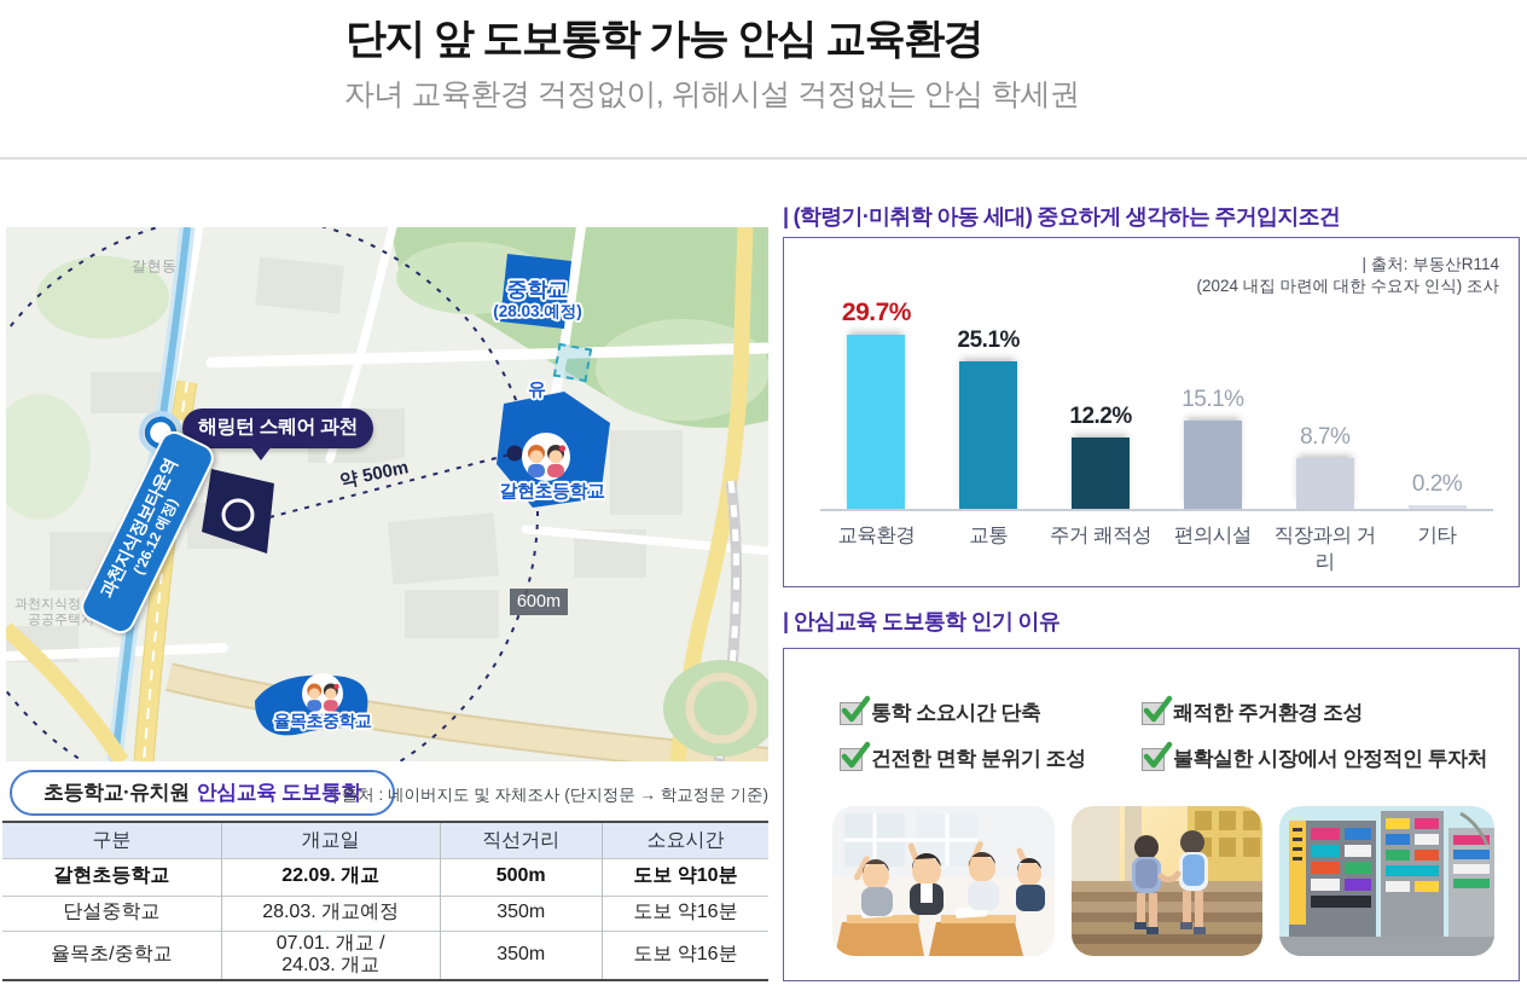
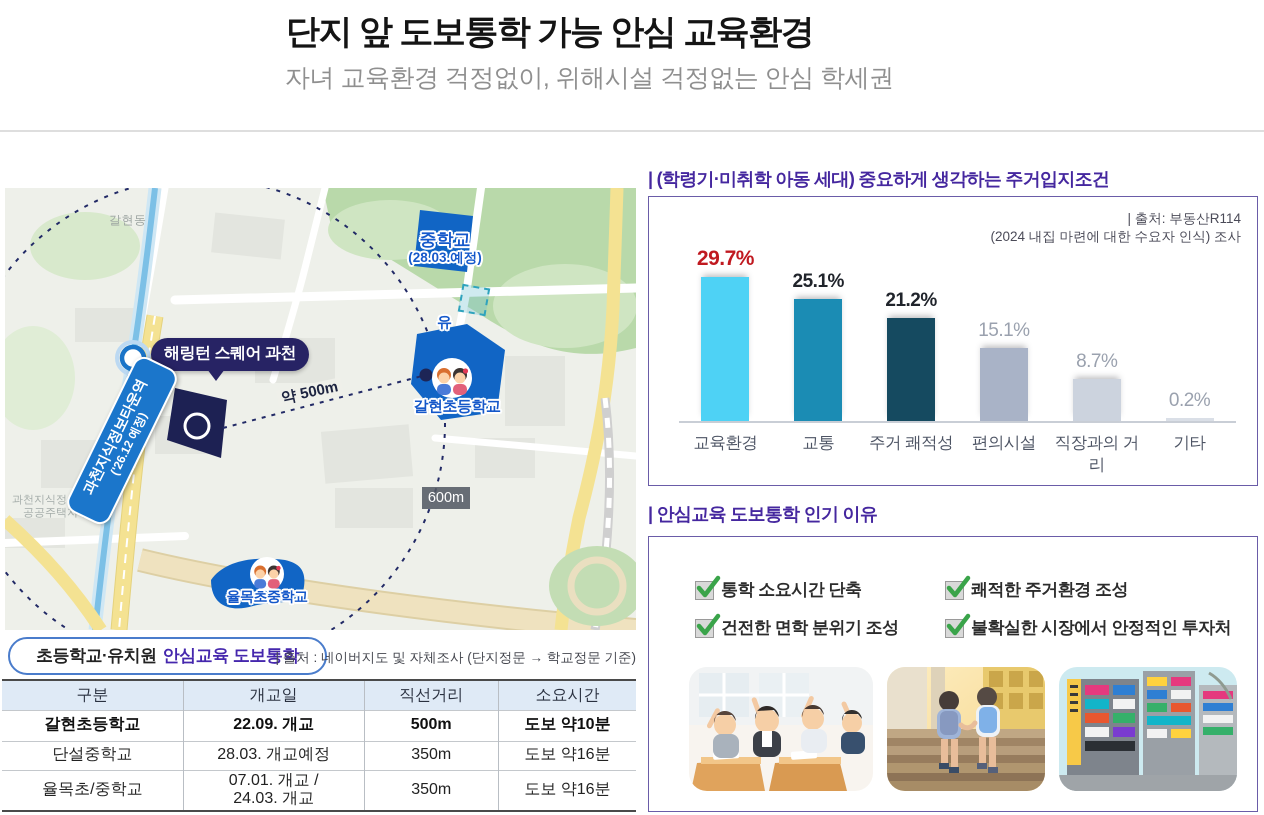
주거 쾌적성: 12.2% -> 21.2%
